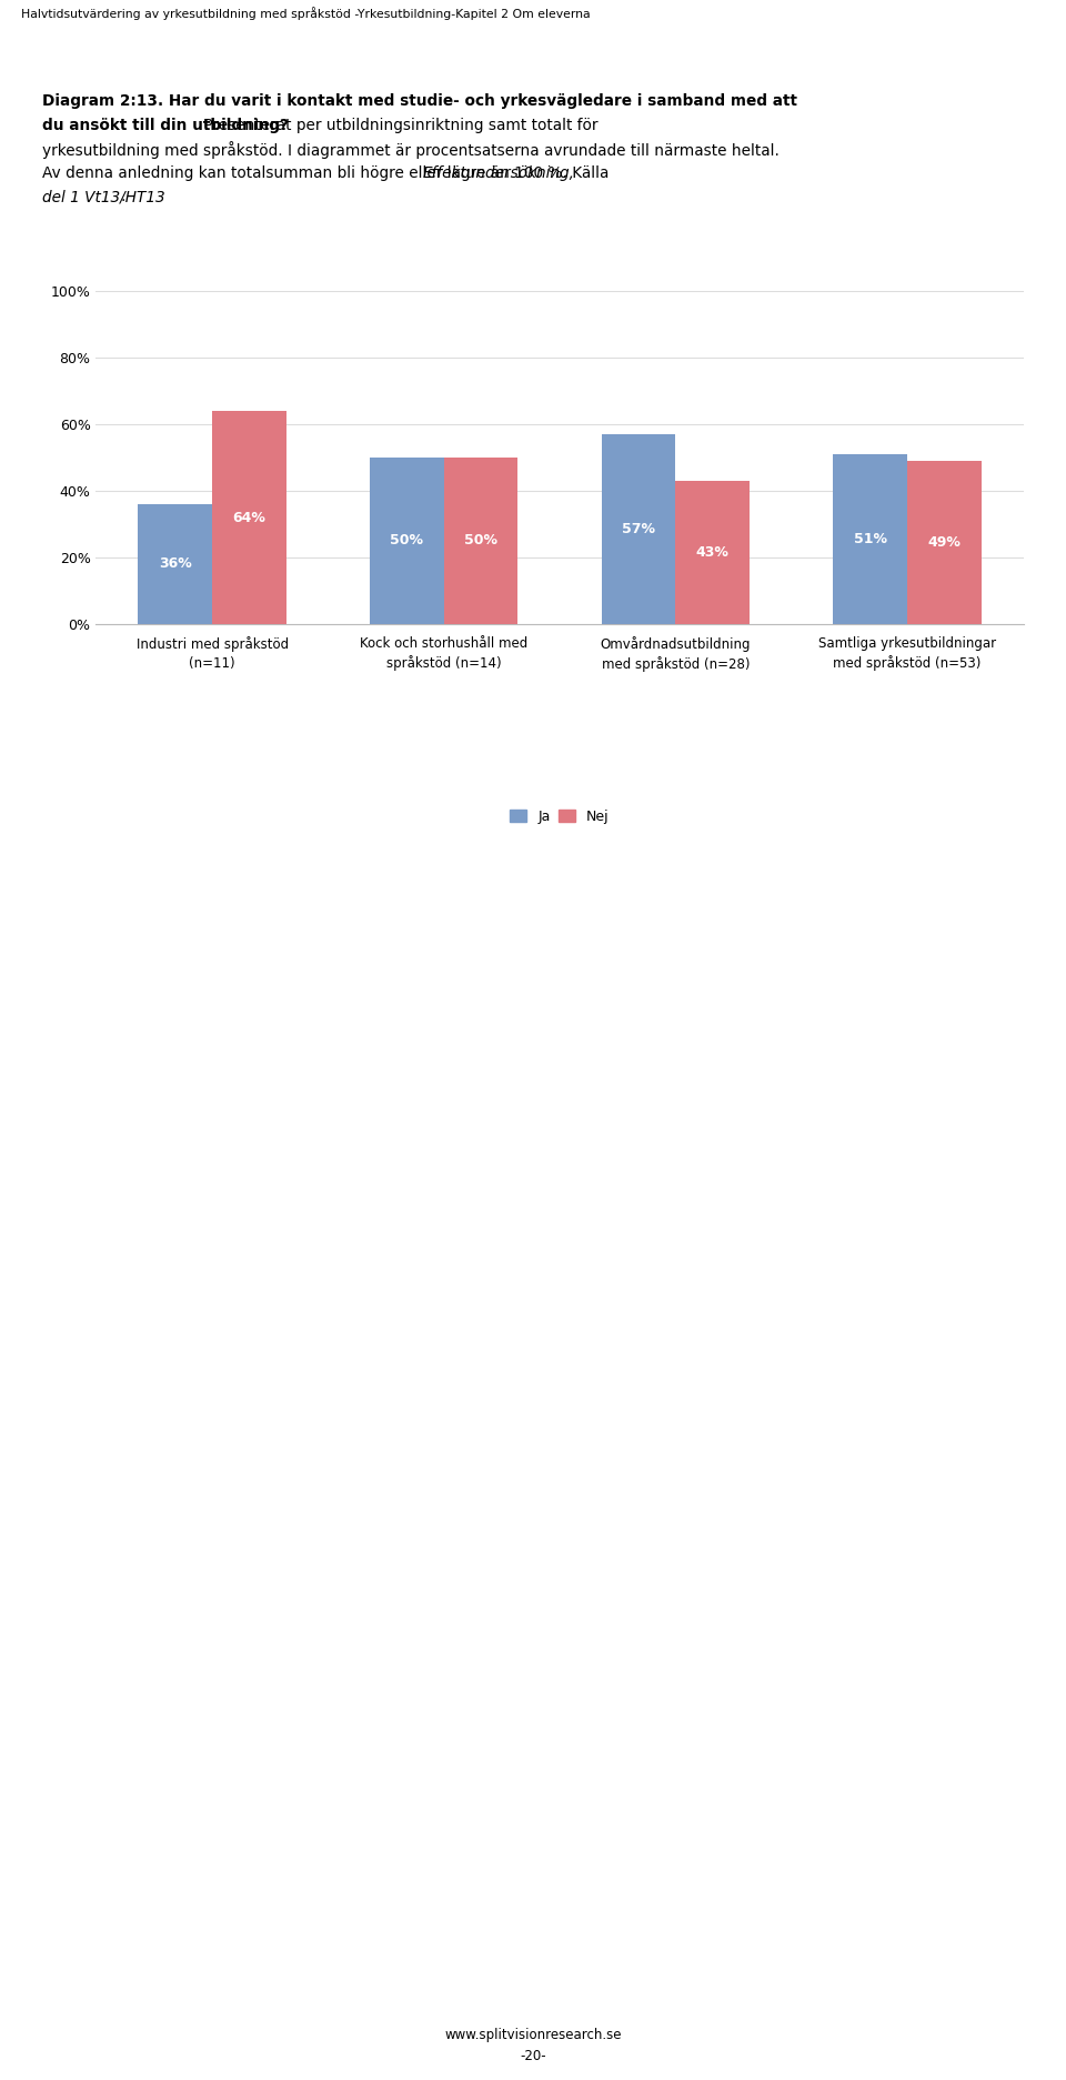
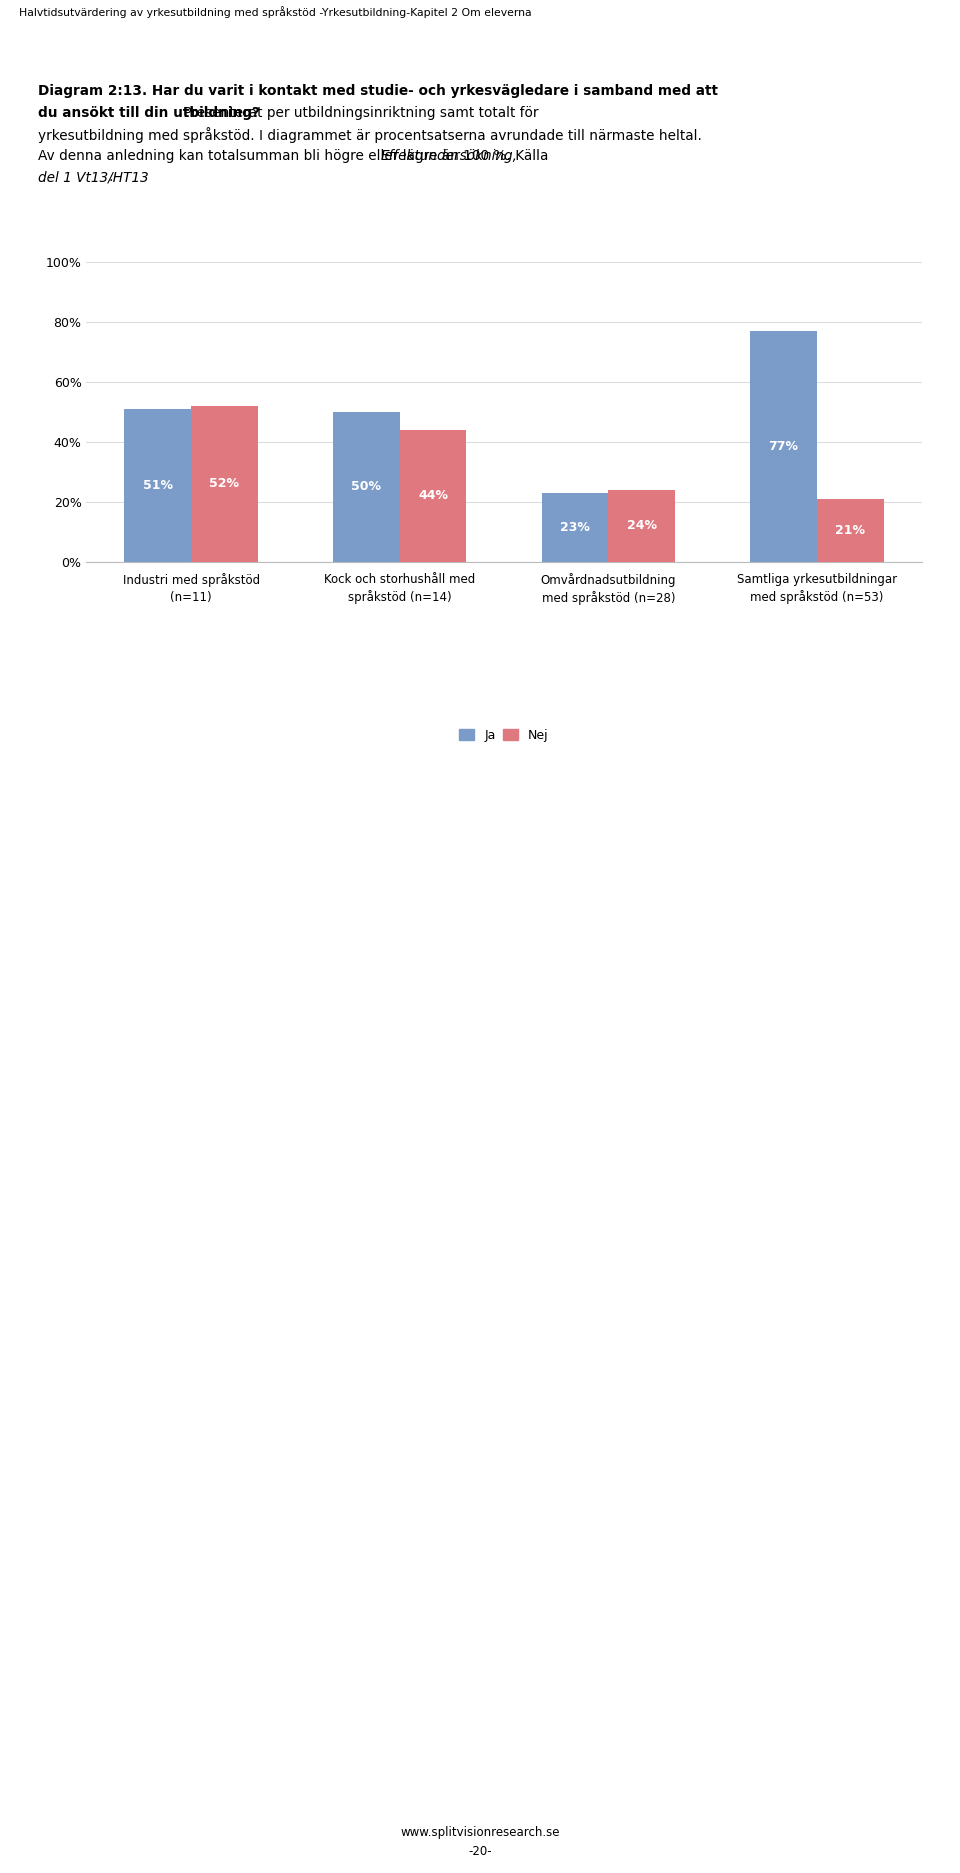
Ja/Industri med språkstöd (n=11): 36% -> 51%
Nej/Industri med språkstöd (n=11): 64% -> 52%
Nej/Kock och storhushåll med språkstöd (n=14): 50% -> 44%
Ja/Omvårdnadsutbildning med språkstöd (n=28): 57% -> 23%
Nej/Omvårdnadsutbildning med språkstöd (n=28): 43% -> 24%
Ja/Samtliga yrkesutbildningar med språkstöd (n=53): 51% -> 77%
Nej/Samtliga yrkesutbildningar med språkstöd (n=53): 49% -> 21%
